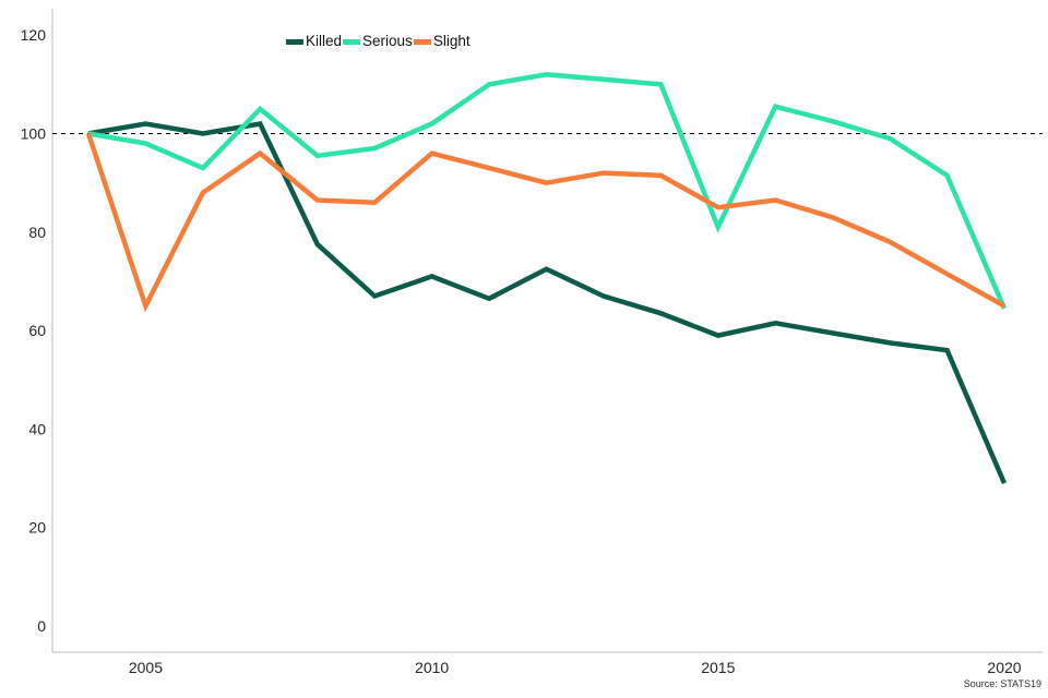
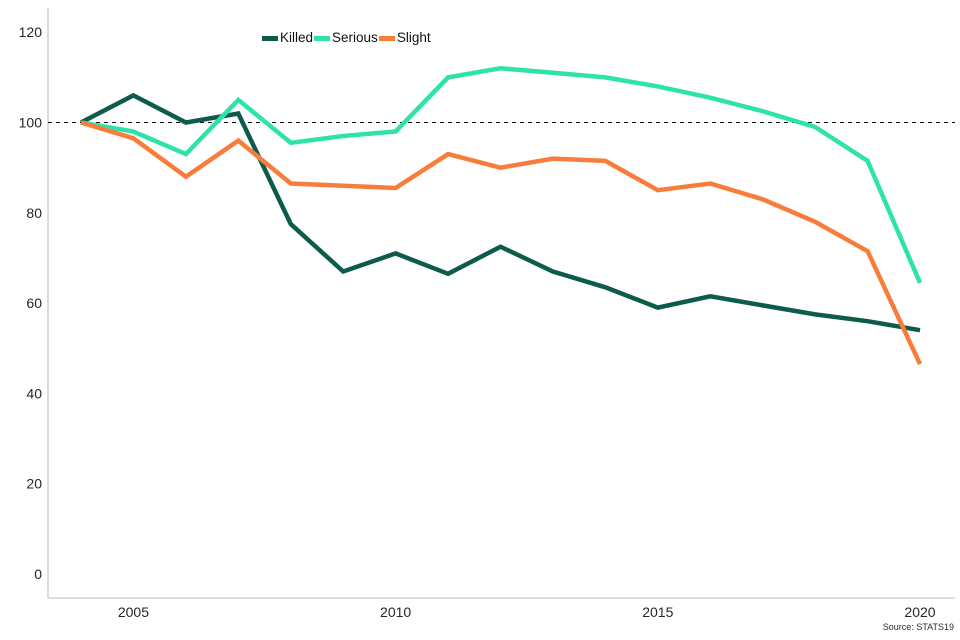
Killed/2005: 102 -> 106
Slight/2005: 65 -> 96
Serious/2010: 102 -> 98
Slight/2010: 96 -> 86
Serious/2015: 81 -> 108
Killed/2020: 29 -> 54
Slight/2020: 65 -> 46
